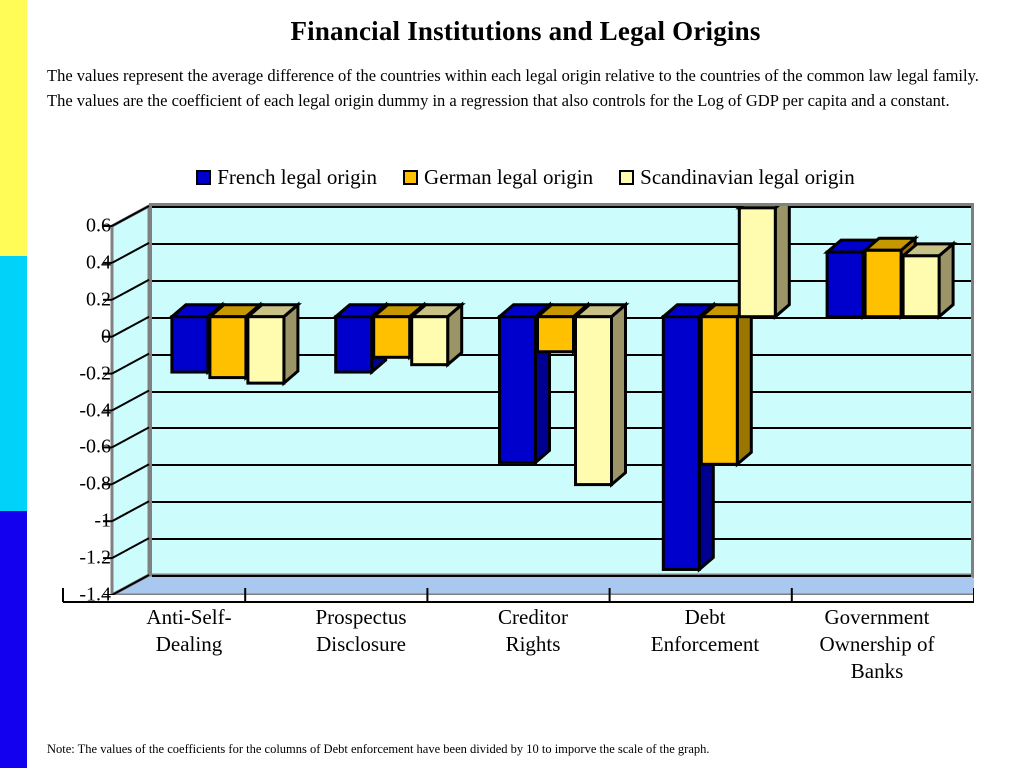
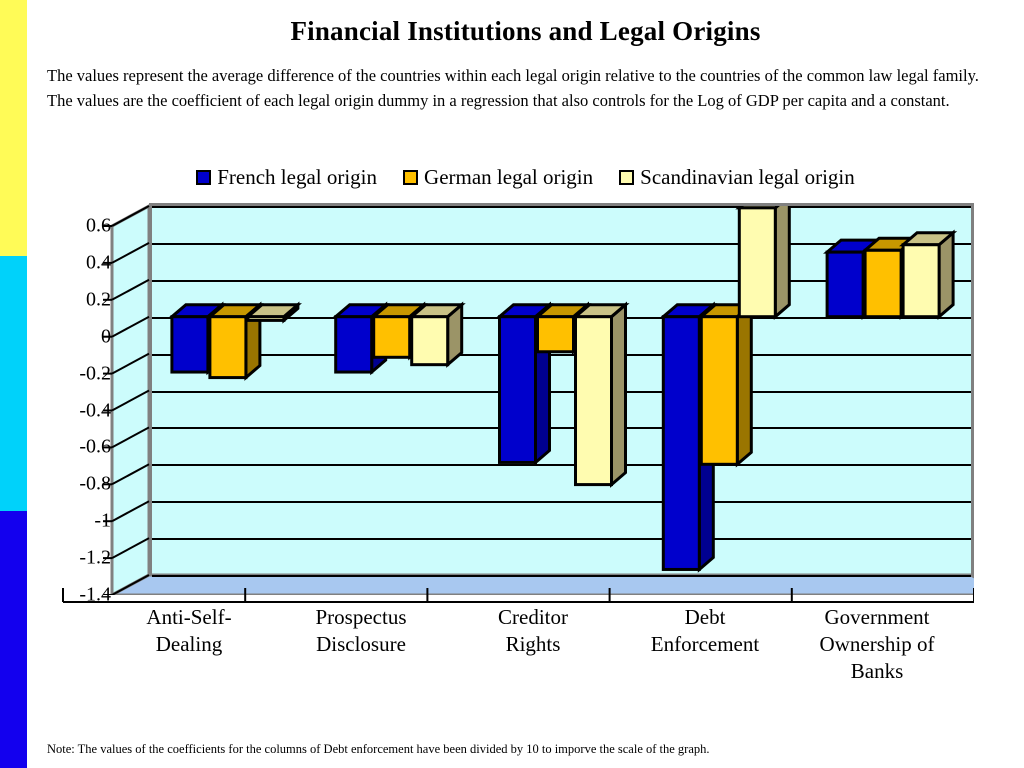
Scandinavian legal origin/Anti-Self-Dealing: -0.36 -> -0.02
Scandinavian legal origin/Government Ownership of Banks: 0.33 -> 0.39
